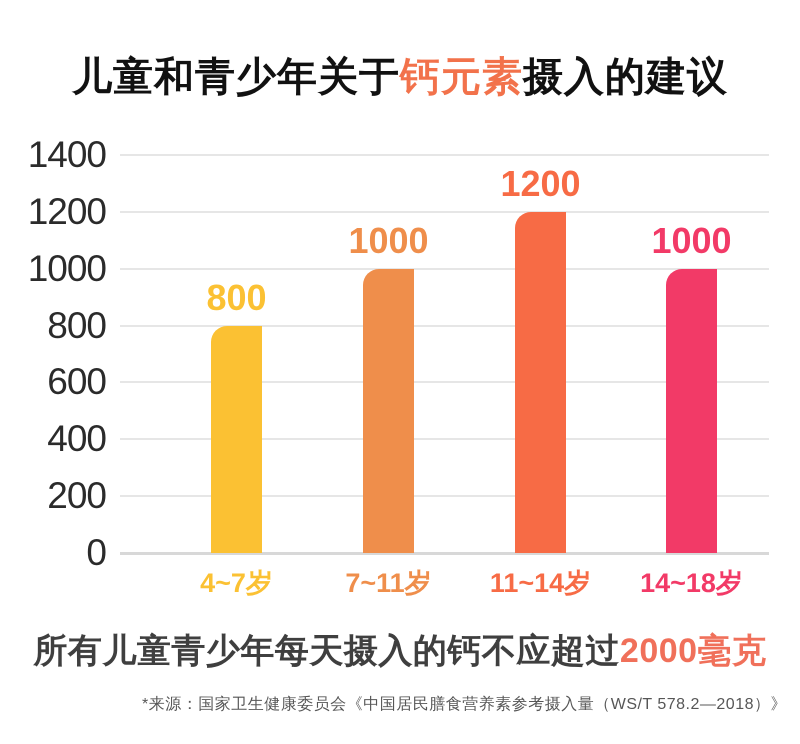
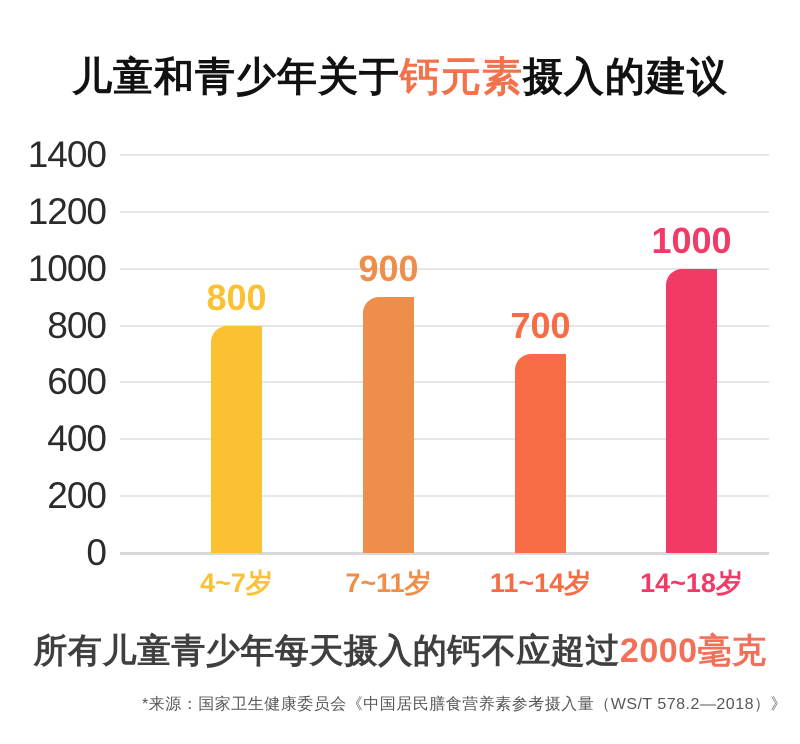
7~11岁: 1000 -> 900
11~14岁: 1200 -> 700
